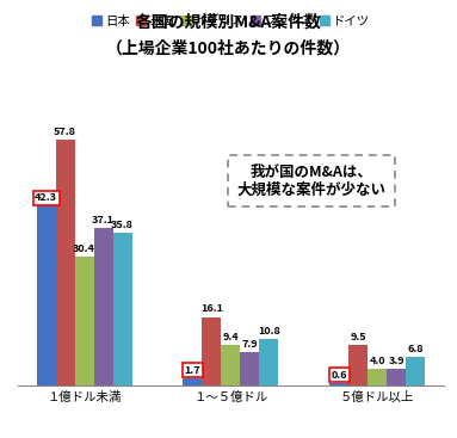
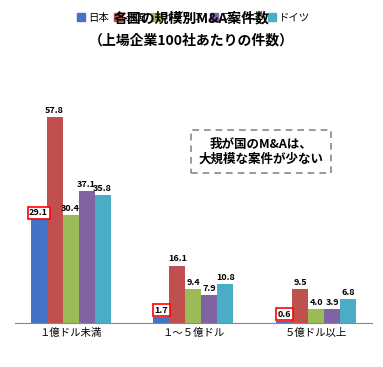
日本/１億ドル未満: 42.3 -> 29.1
